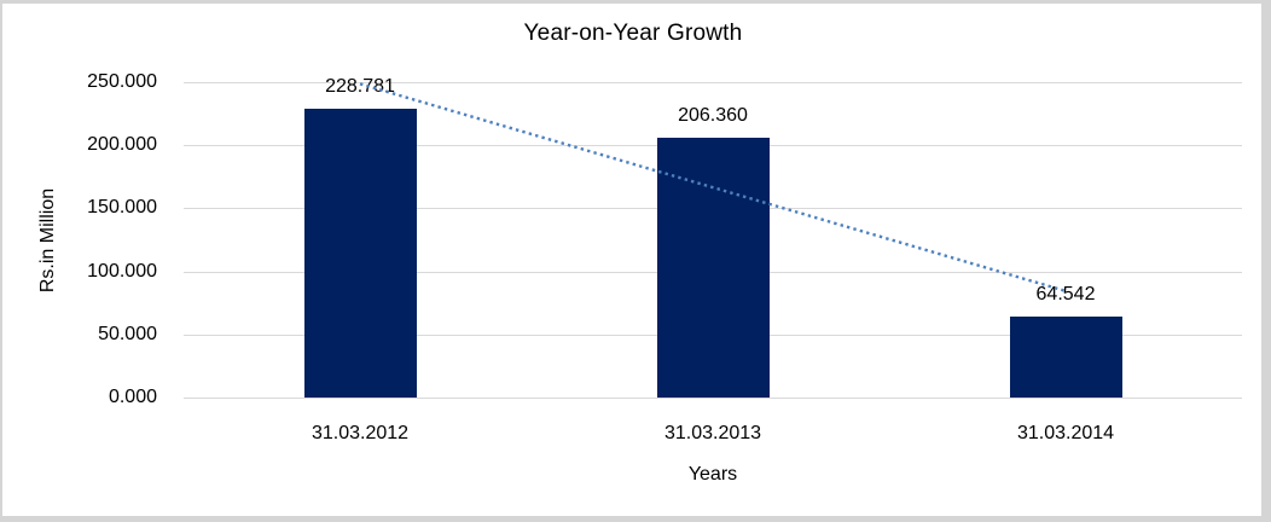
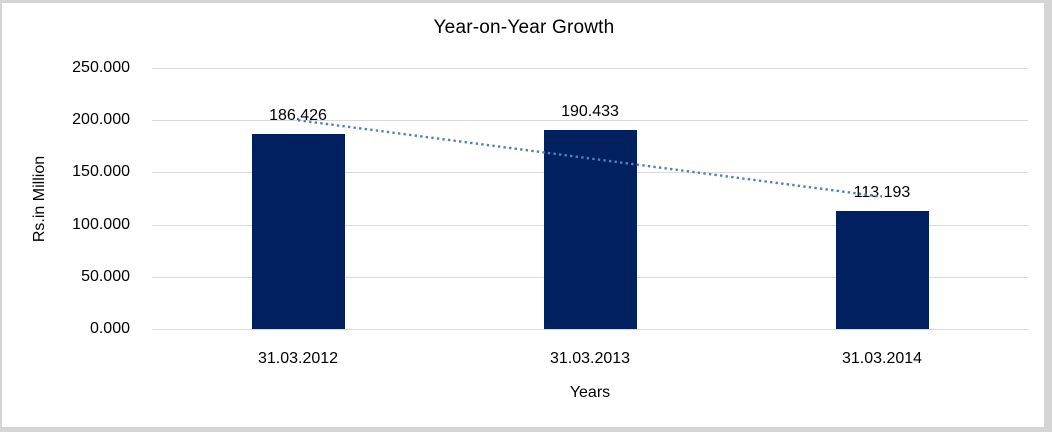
31.03.2012: 228.781 -> 186.426
31.03.2013: 206.360 -> 190.433
31.03.2014: 64.542 -> 113.193
